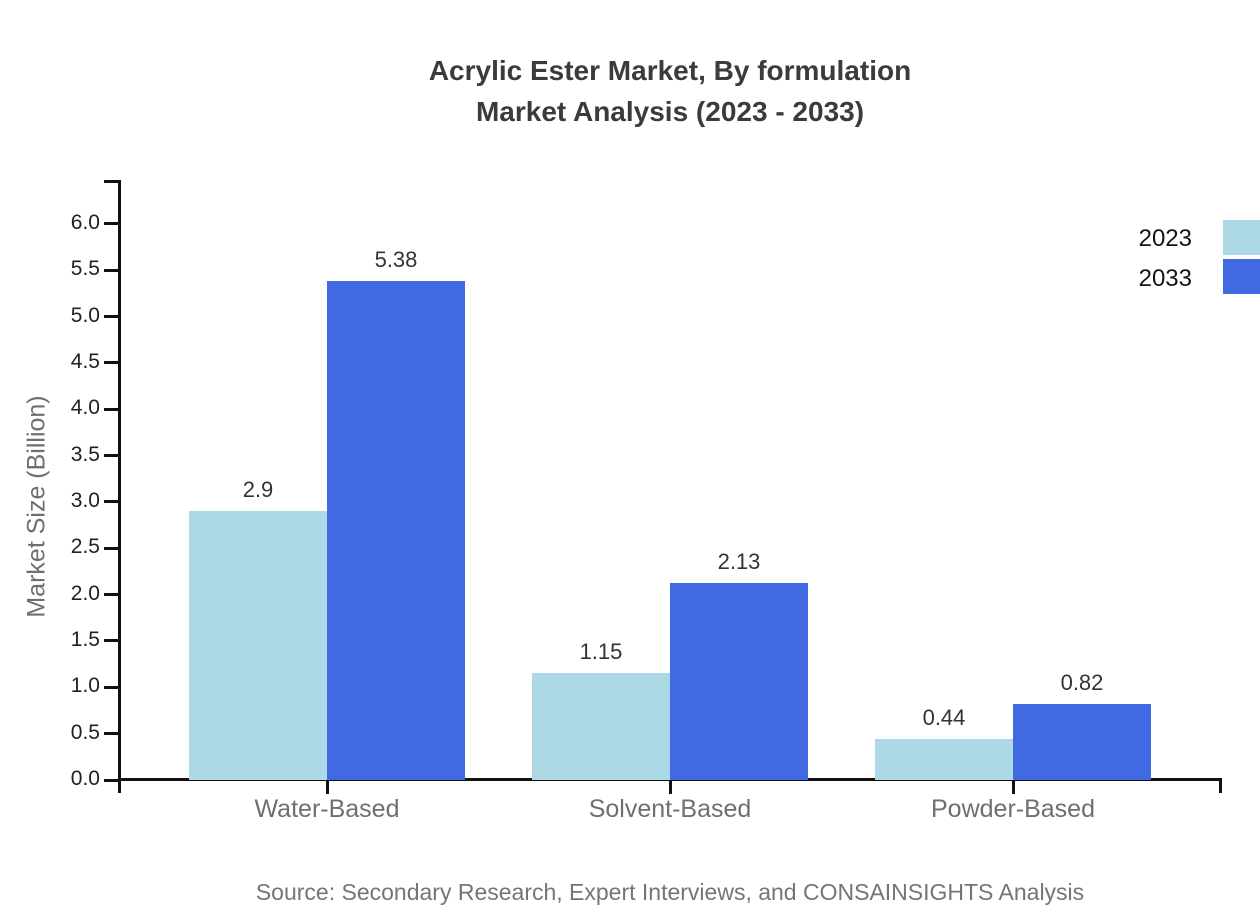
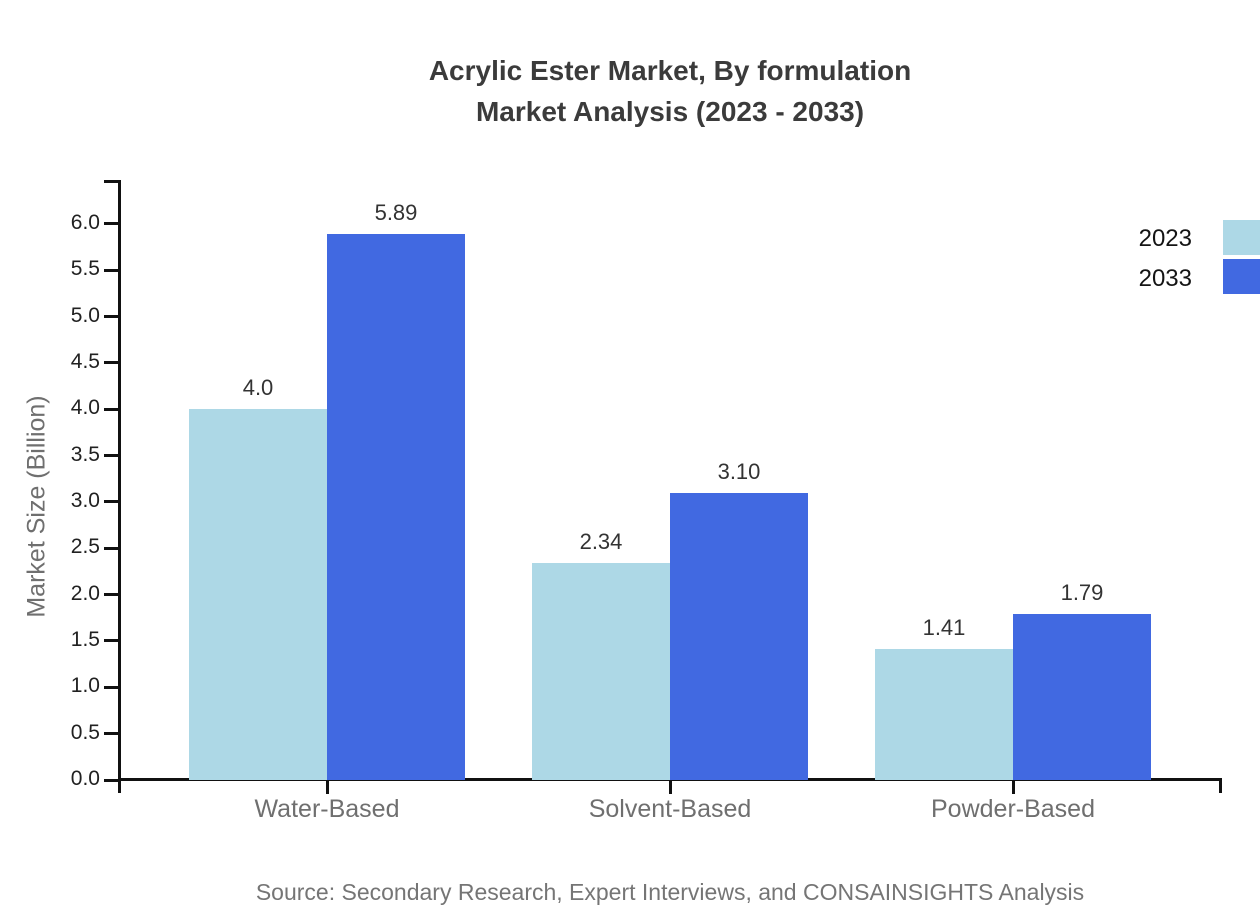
2023/Water-Based: 2.9 -> 4.0
2033/Water-Based: 5.38 -> 5.89
2023/Solvent-Based: 1.15 -> 2.34
2033/Solvent-Based: 2.13 -> 3.10
2023/Powder-Based: 0.44 -> 1.41
2033/Powder-Based: 0.82 -> 1.79
